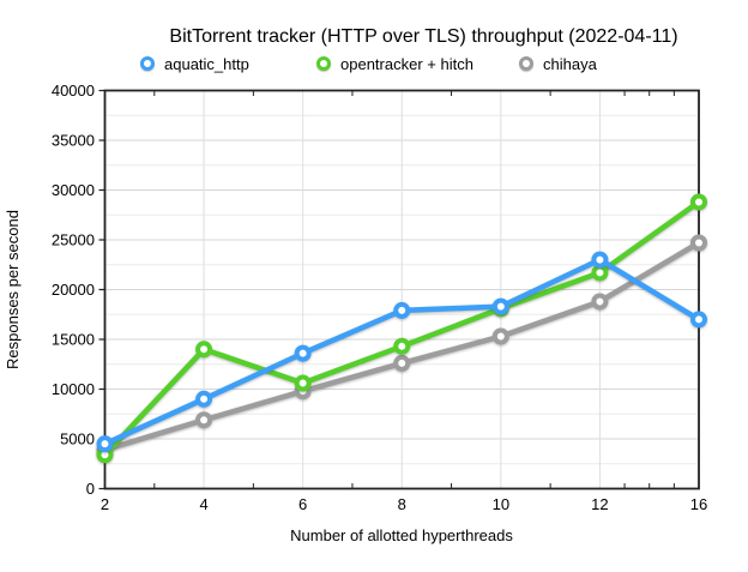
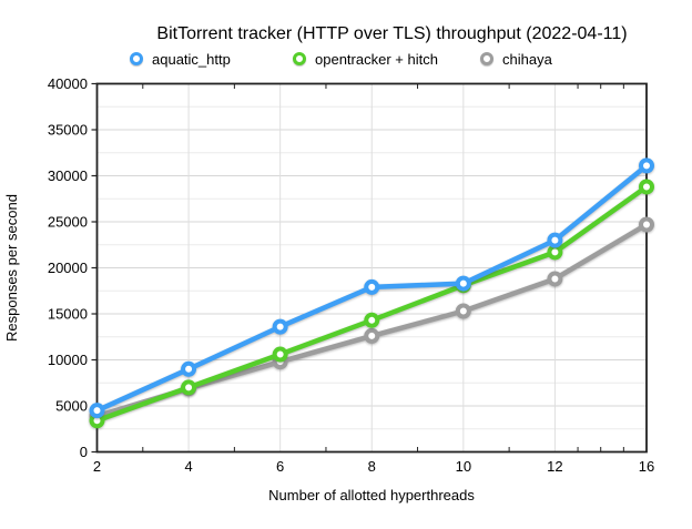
opentracker + hitch/4: 14000 -> 7000
aquatic_http/16: 17000 -> 31000
